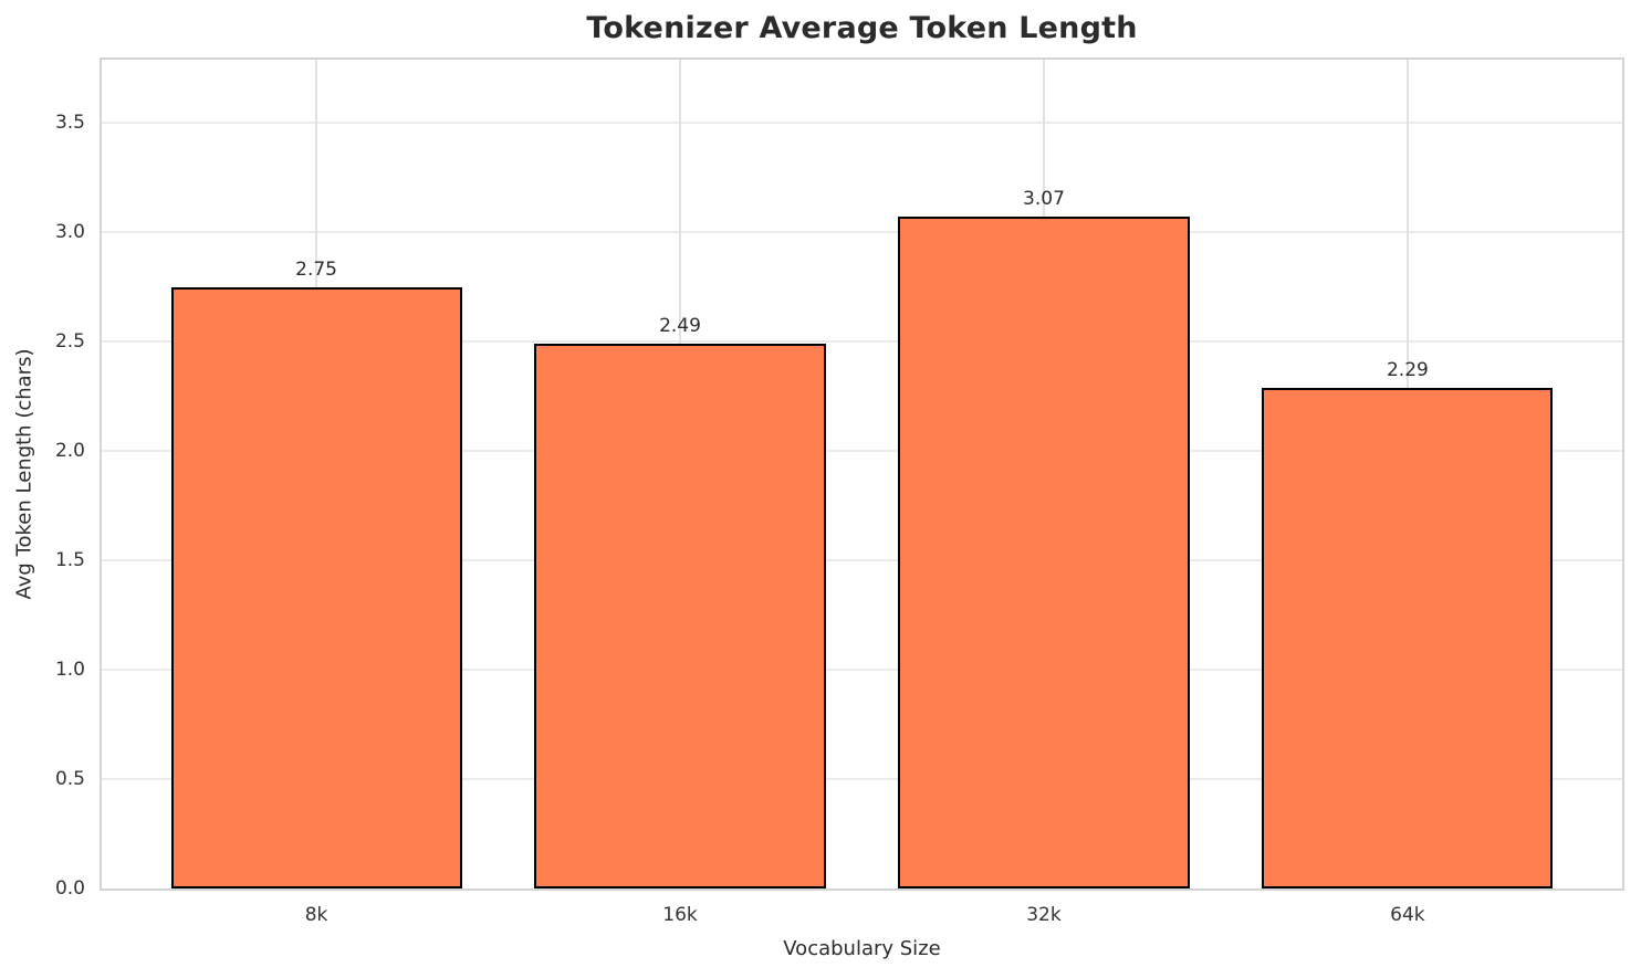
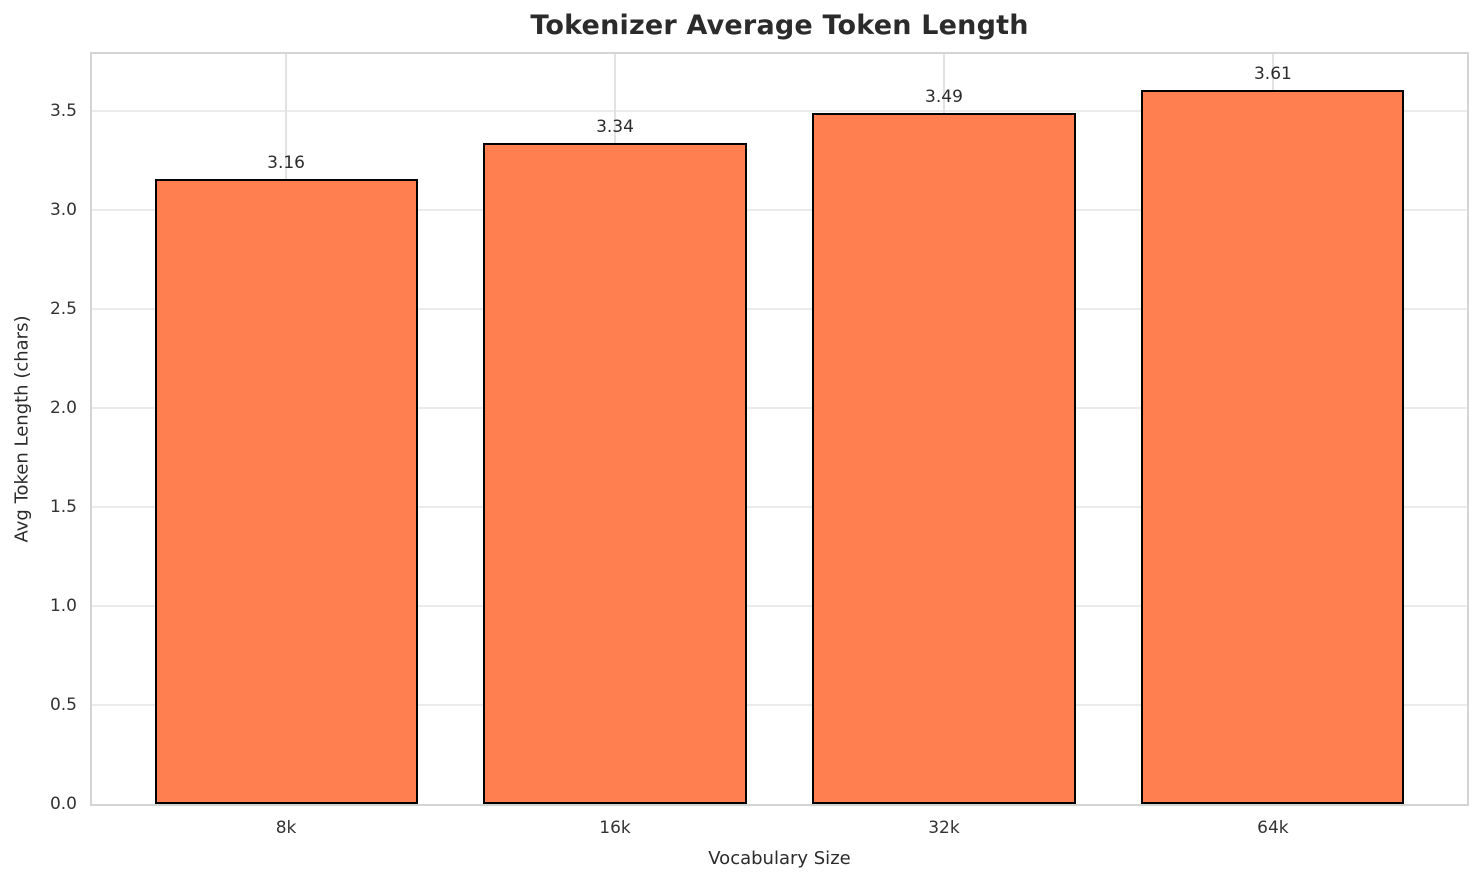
8k: 2.75 -> 3.16
16k: 2.49 -> 3.34
32k: 3.07 -> 3.49
64k: 2.29 -> 3.61
